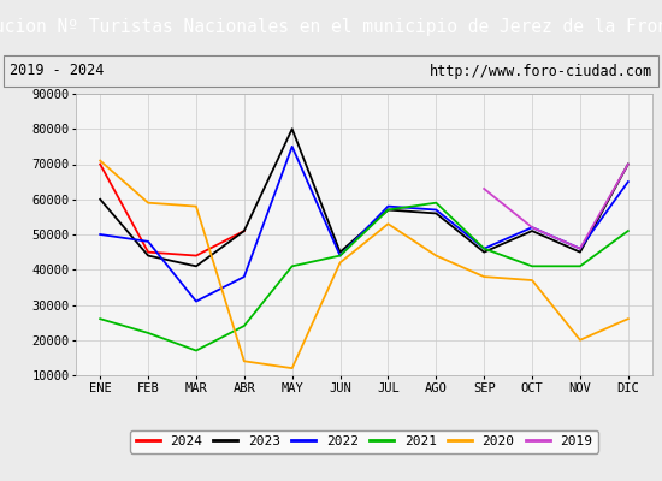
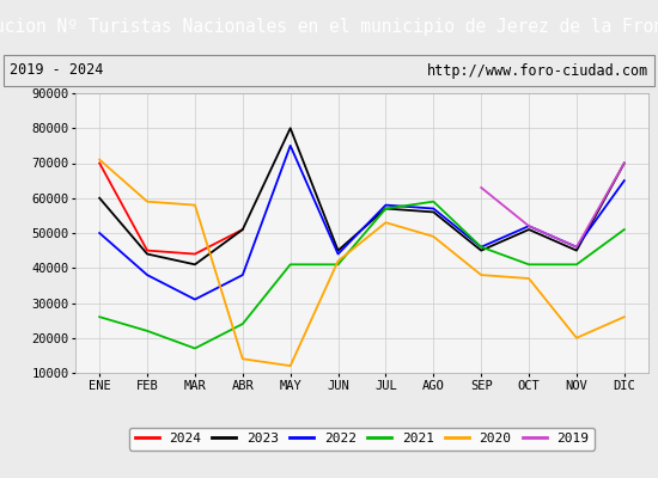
2022/FEB: 48000 -> 38000
2021/JUN: 44000 -> 41000
2020/AGO: 44000 -> 49000
